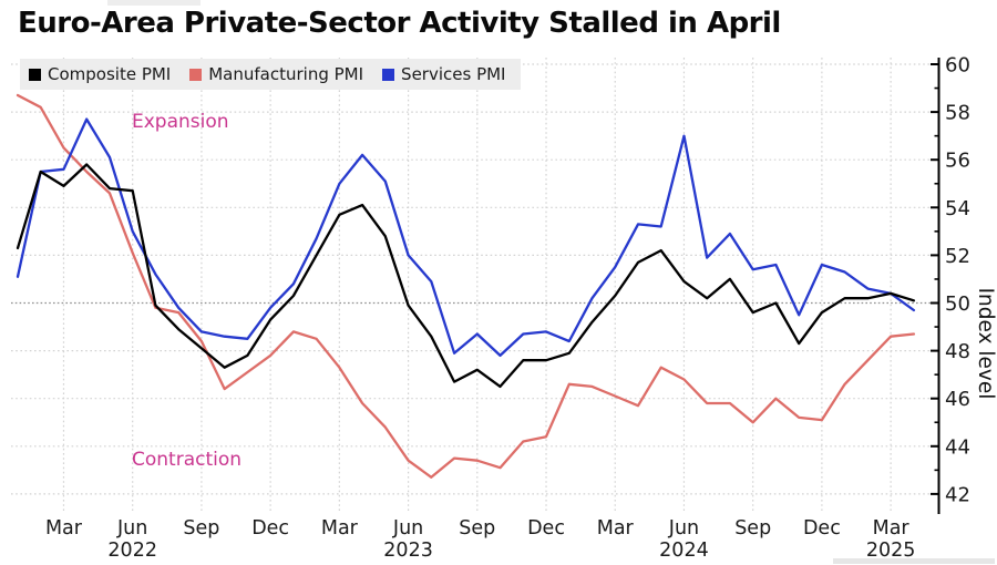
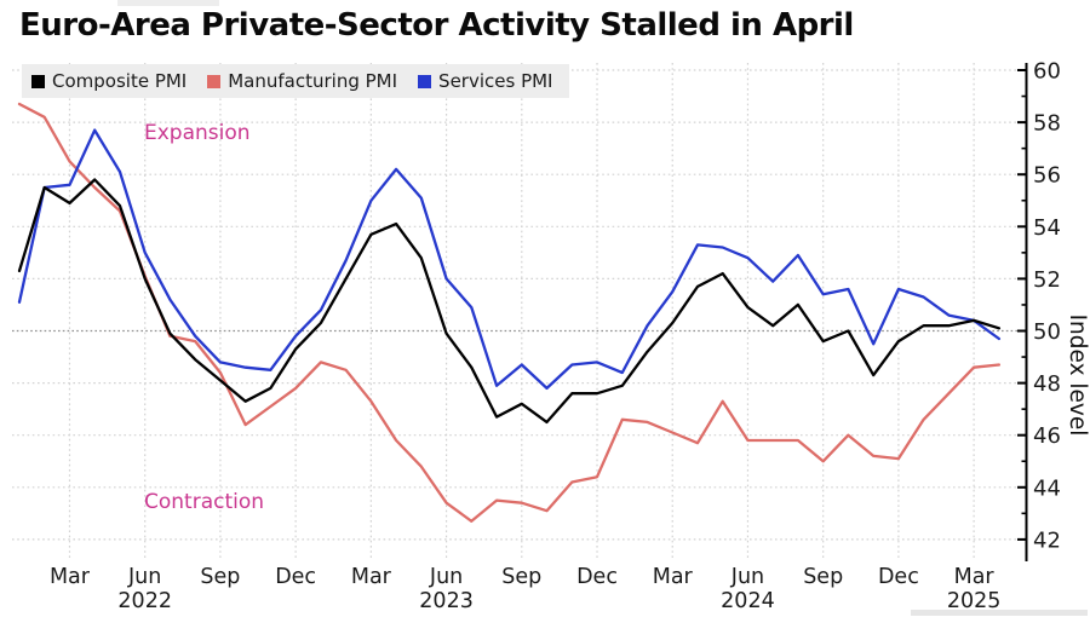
Composite PMI/Jun 2022: 54.7 -> 52.0
Manufacturing PMI/Jun 2024: 46.8 -> 45.8
Services PMI/Jun 2024: 57.0 -> 52.8
